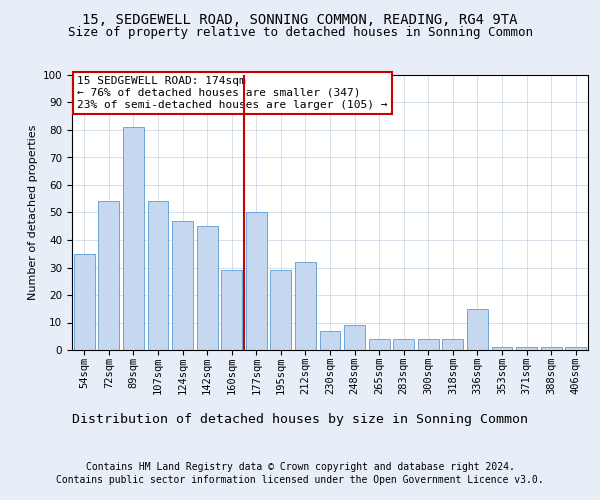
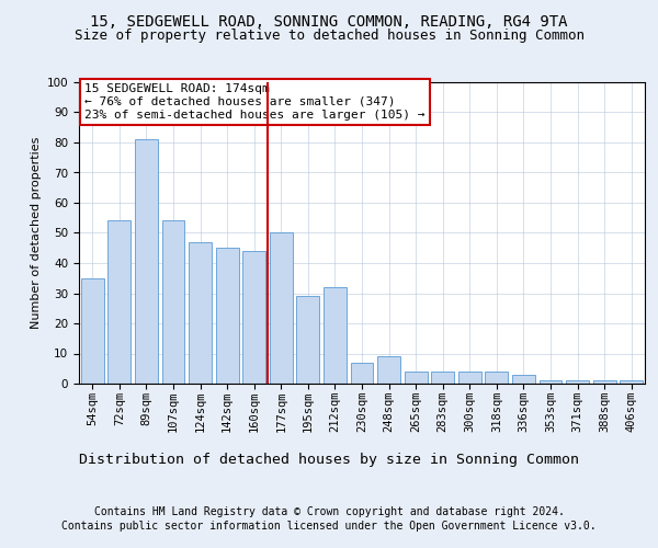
160sqm: 29 -> 44
336sqm: 15 -> 3
